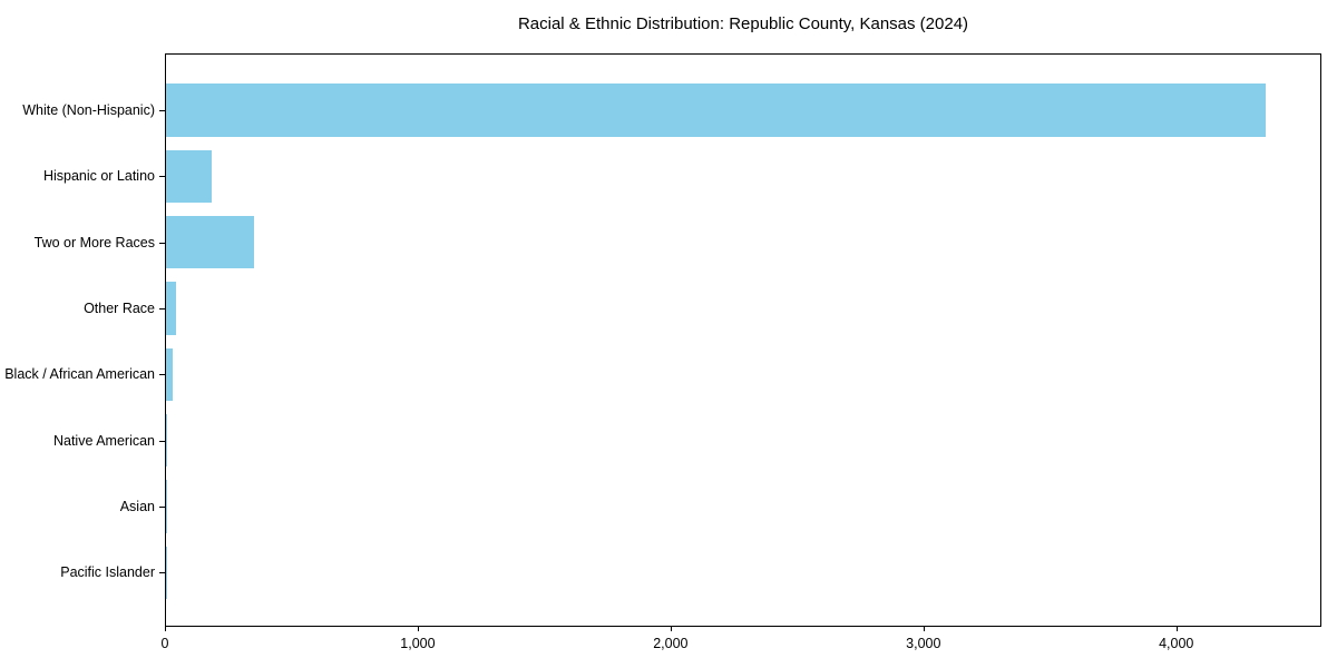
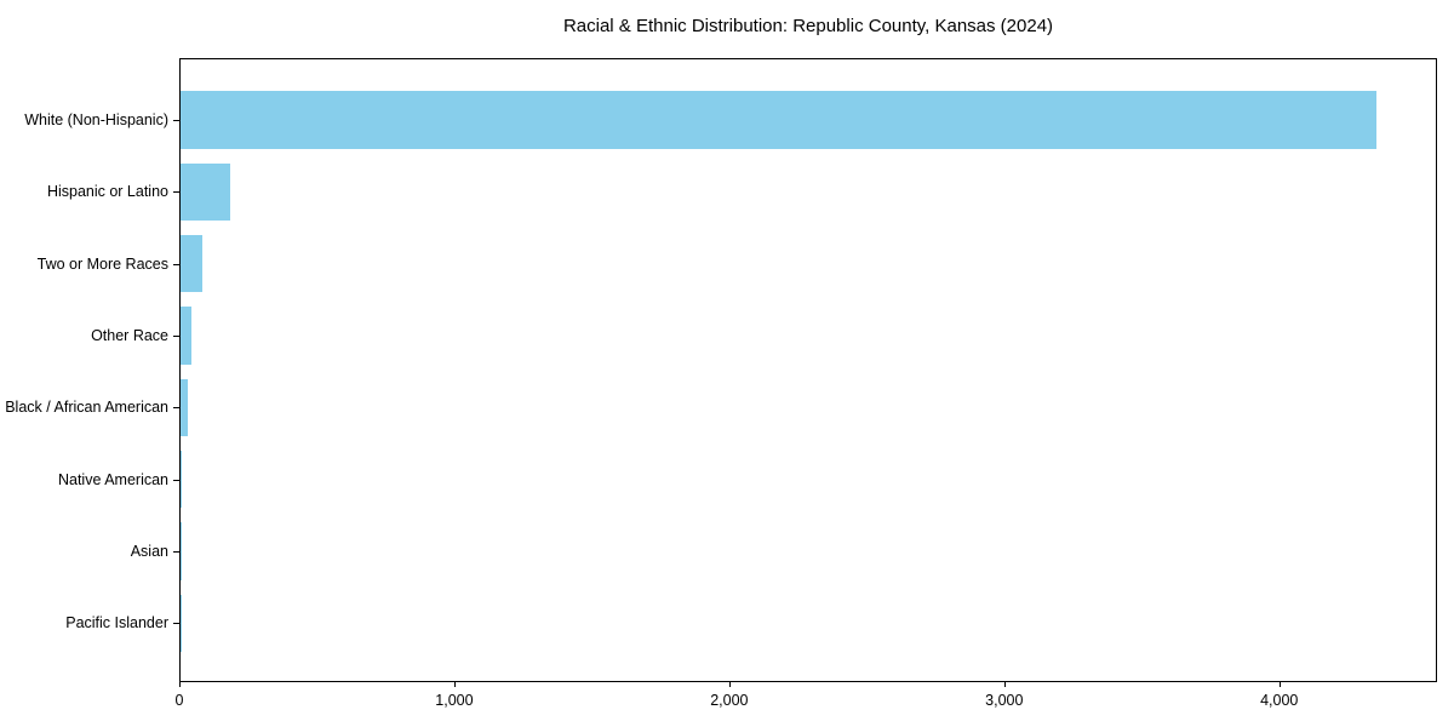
Two or More Races: 350 -> 80
